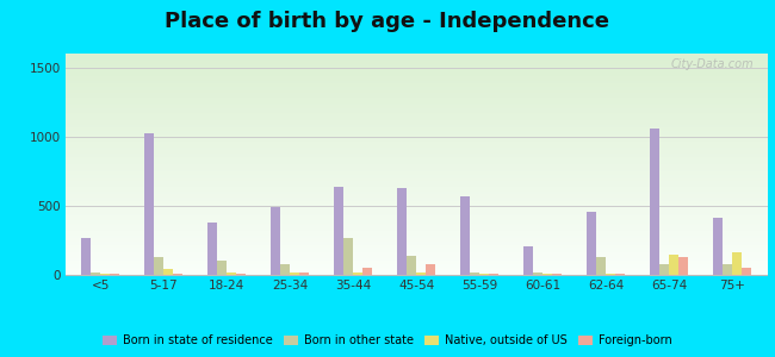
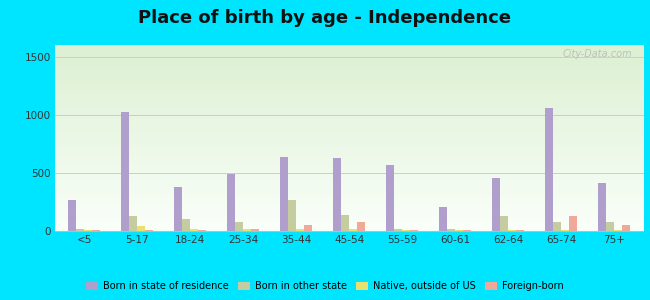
Native, outside of US/65-74: 150 -> 10
Native, outside of US/75+: 160 -> 10
